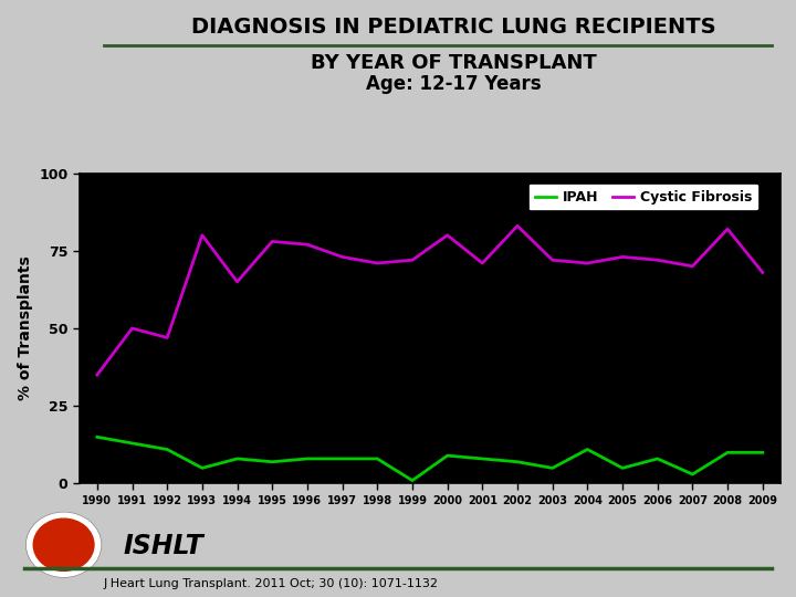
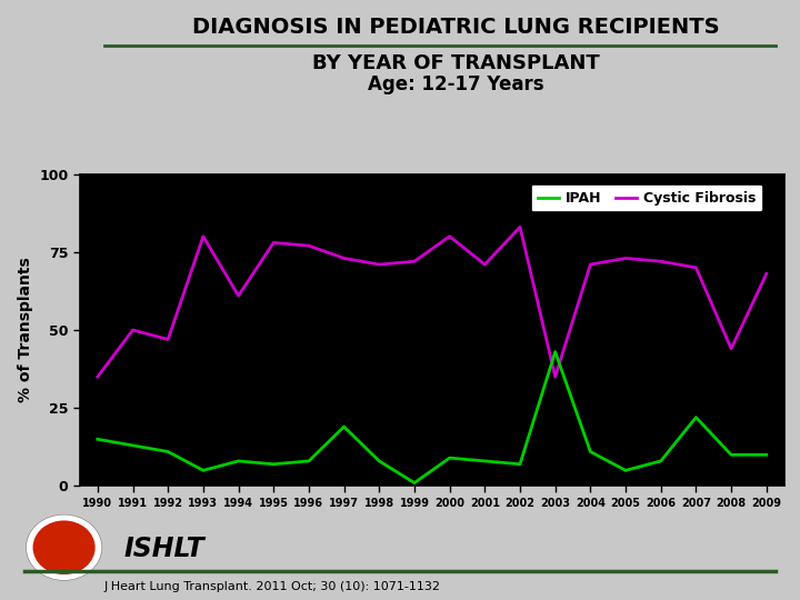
Cystic Fibrosis/1994: 65 -> 61
IPAH/1997: 8 -> 19
IPAH/2003: 5 -> 43
Cystic Fibrosis/2003: 72 -> 35
IPAH/2007: 3 -> 22
Cystic Fibrosis/2008: 82 -> 44
